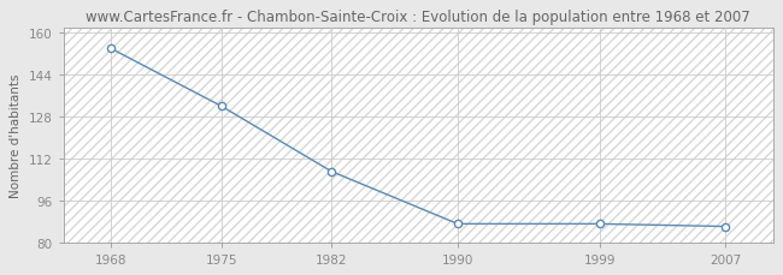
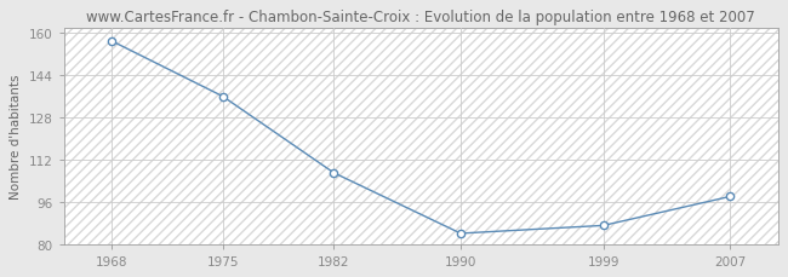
1968: 154 -> 157
1975: 132 -> 136
1990: 87 -> 84
2007: 86 -> 98
